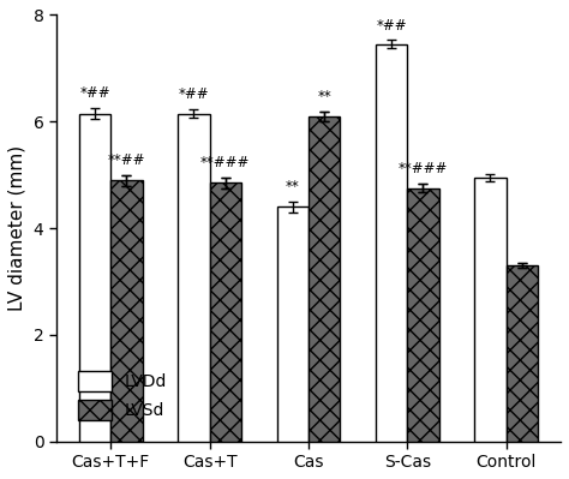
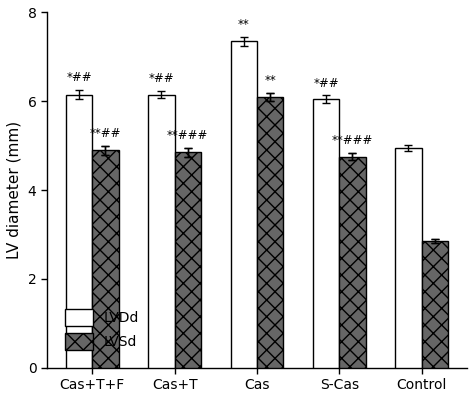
LVDd/Cas: 4.40 -> 7.35
LVDd/S-Cas: 7.45 -> 6.05
LVSd/Control: 3.30 -> 2.85
